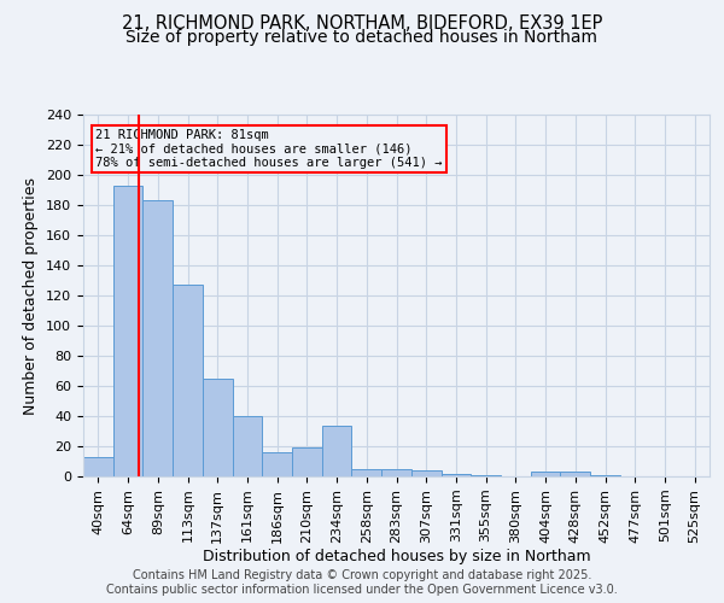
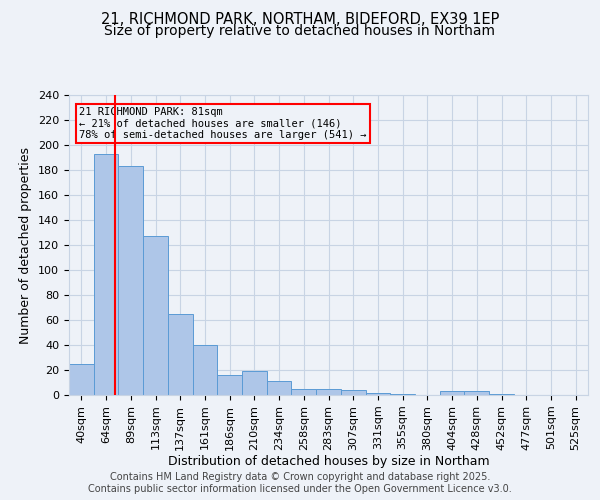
40sqm: 13 -> 25
234sqm: 34 -> 11
